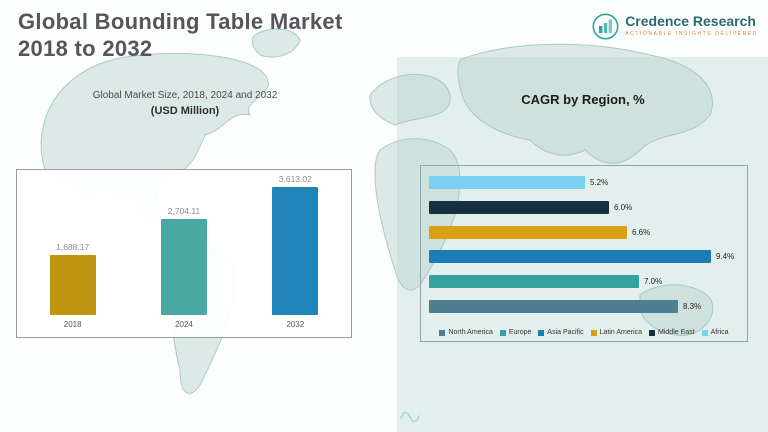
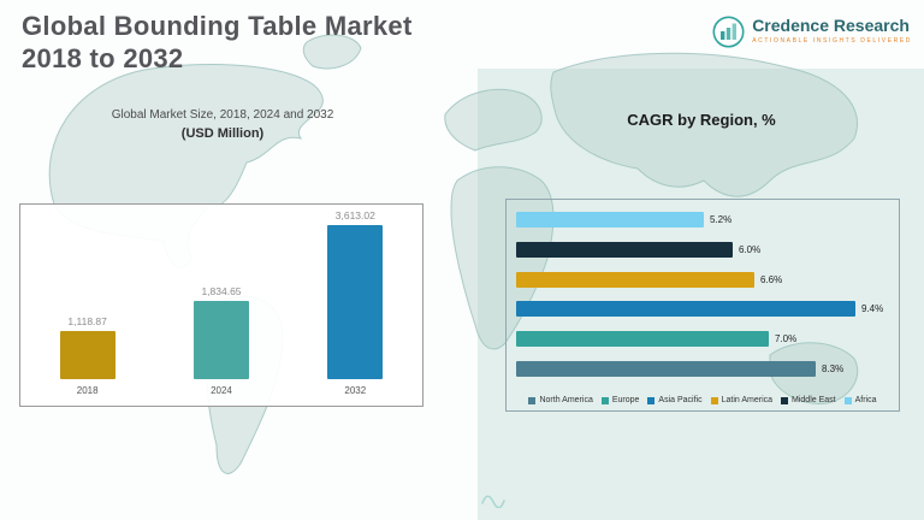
Global Market Size, 2018, 2024 and 2032/2018: 1,688.17 -> 1,118.87
Global Market Size, 2018, 2024 and 2032/2024: 2,704.11 -> 1,834.65
